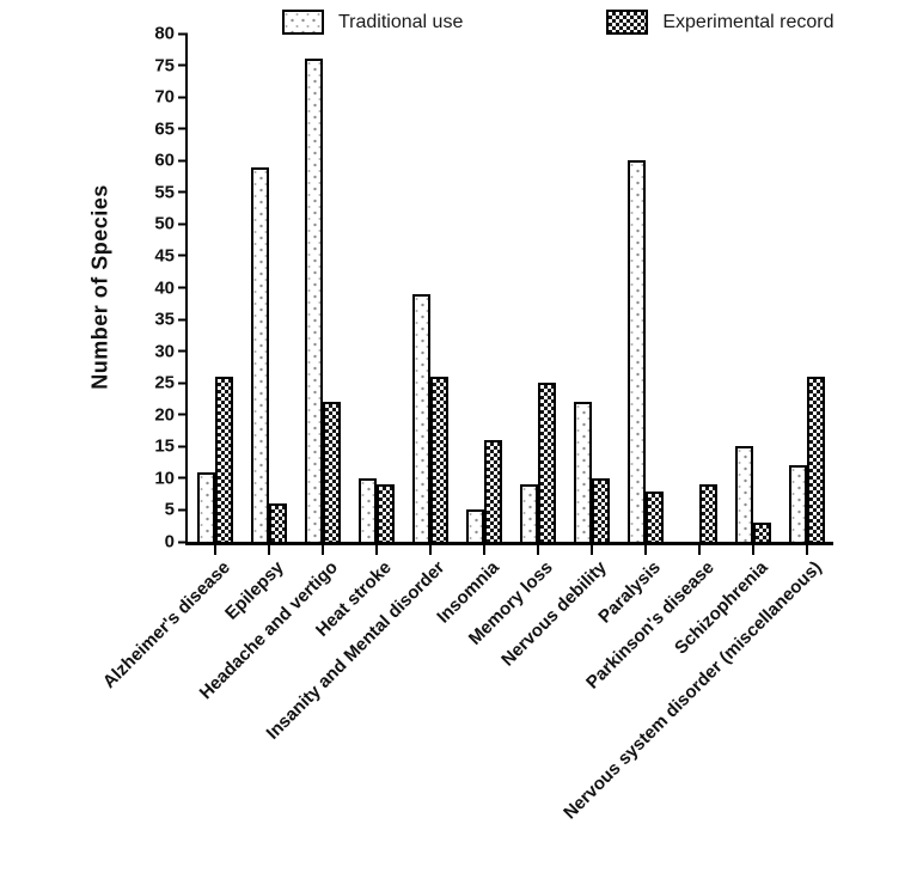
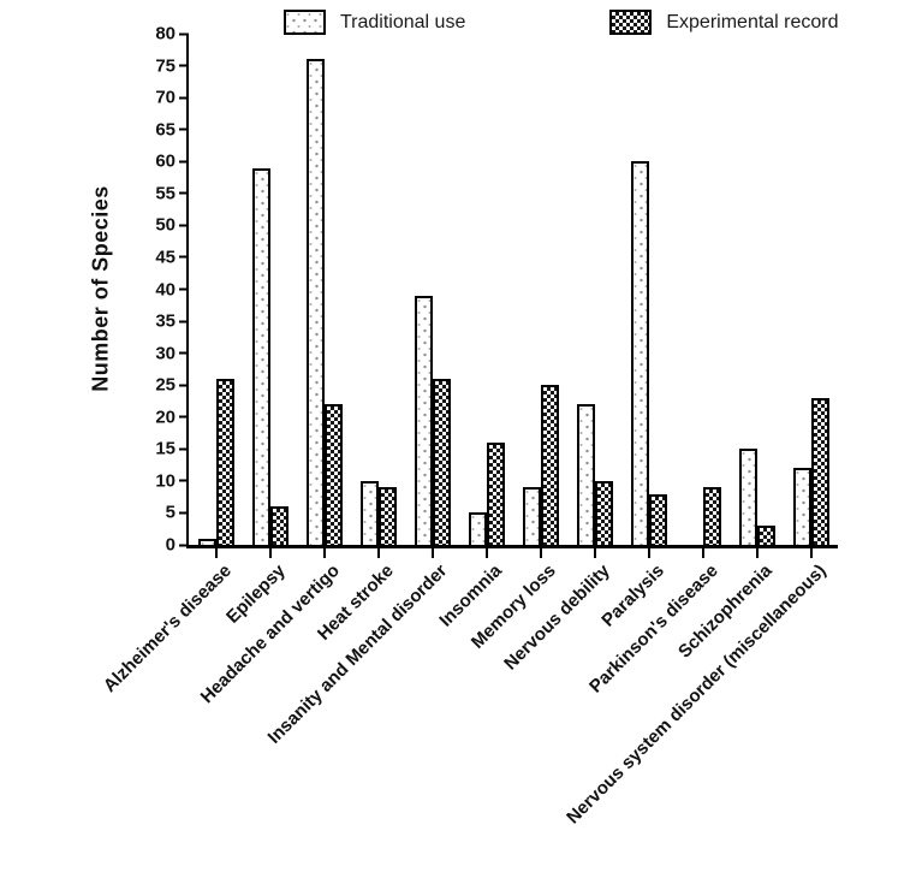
Traditional use/Alzheimer's disease: 11 -> 1
Experimental record/Nervous system disorder (miscellaneous): 26 -> 23
